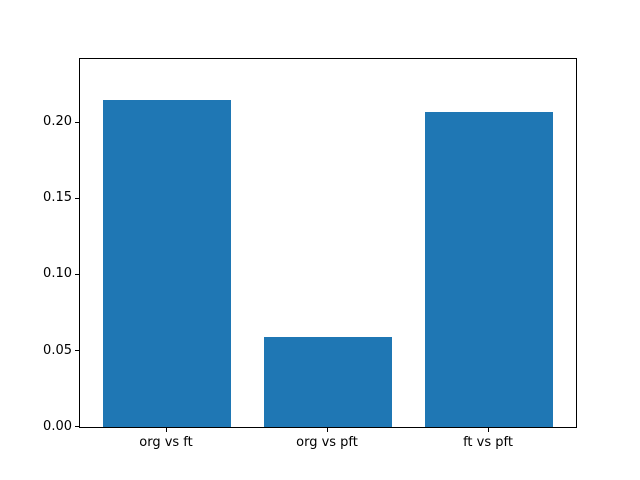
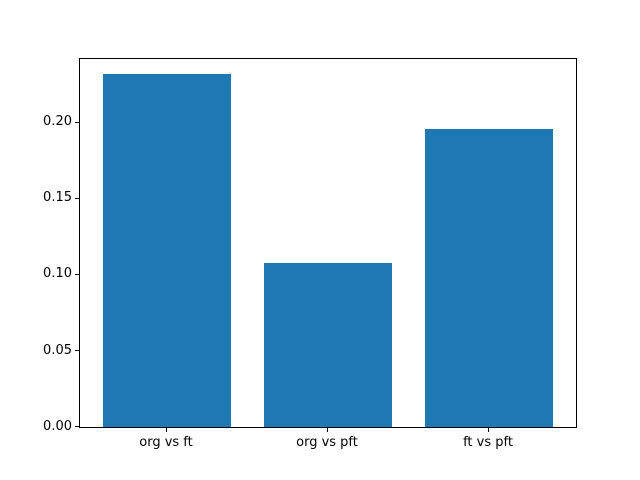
org vs ft: 0.215 -> 0.232
org vs pft: 0.059 -> 0.108
ft vs pft: 0.207 -> 0.196
